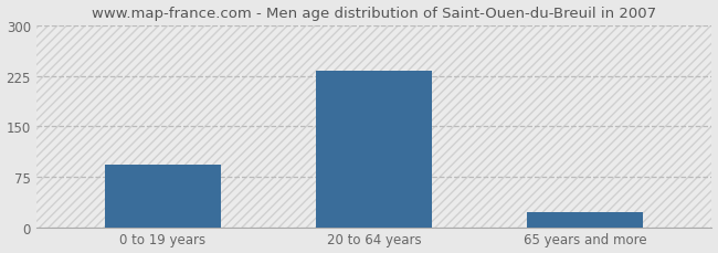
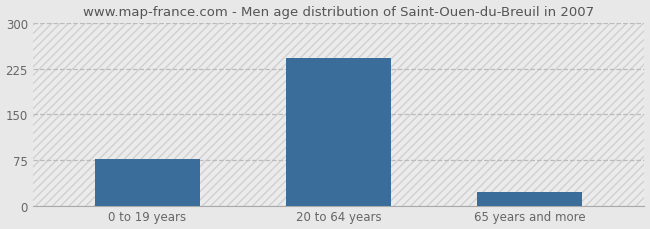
0 to 19 years: 93 -> 76
20 to 64 years: 232 -> 242
